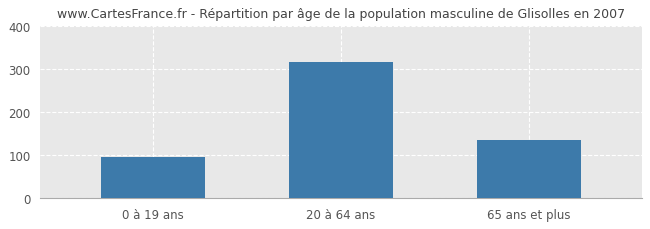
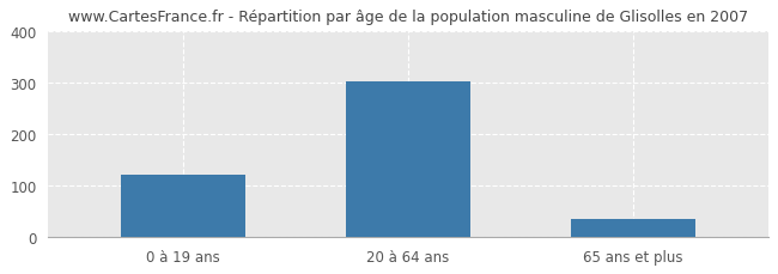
0 à 19 ans: 95 -> 120
20 à 64 ans: 315 -> 302
65 ans et plus: 135 -> 35
